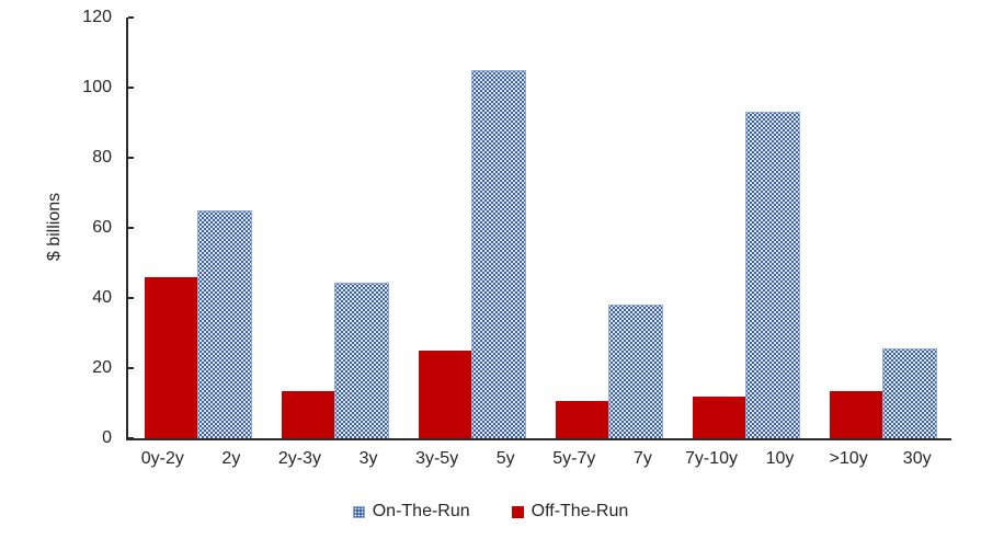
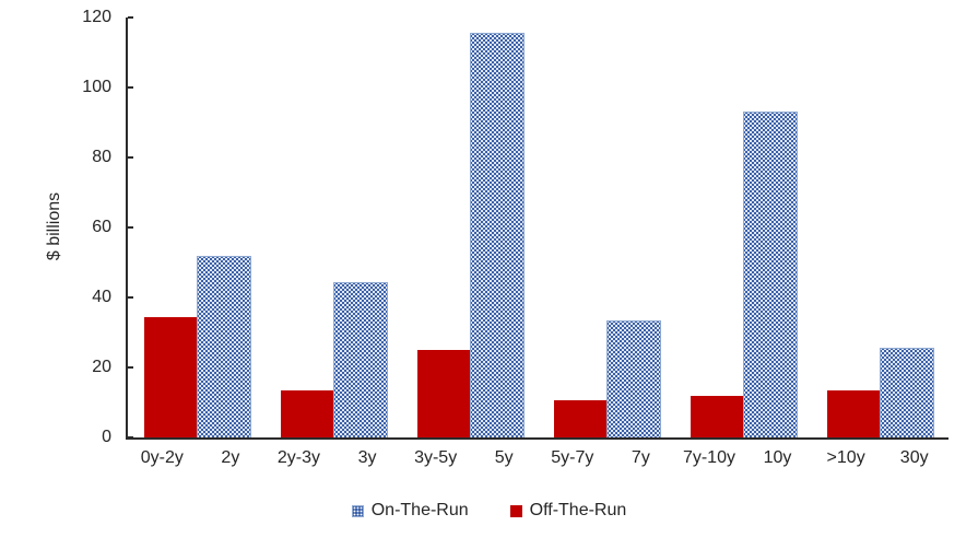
Off-The-Run/0y-2y: 46 -> 34
On-The-Run/2y: 65 -> 52
On-The-Run/5y: 105 -> 116
On-The-Run/7y: 38 -> 34
